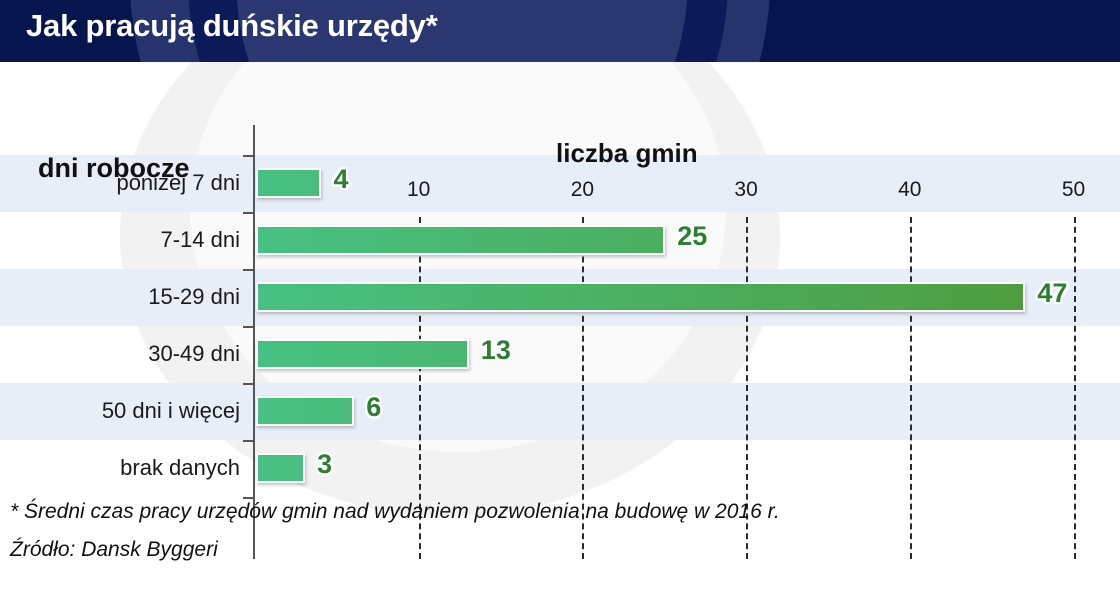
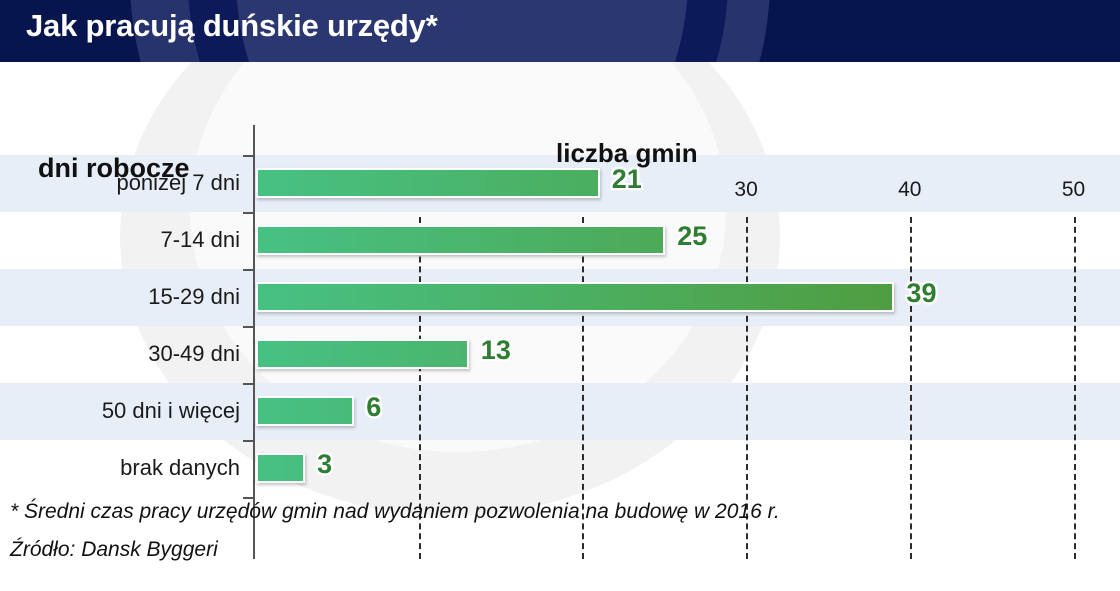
poniżej 7 dni: 4 -> 21
15-29 dni: 47 -> 39
